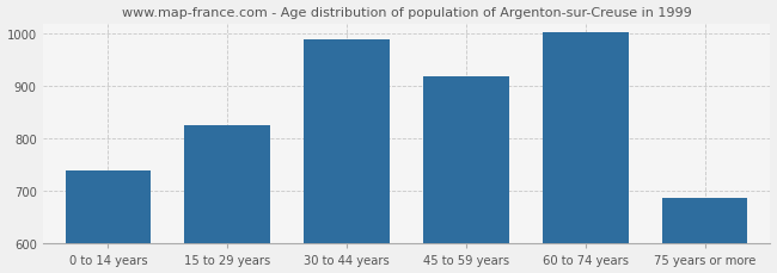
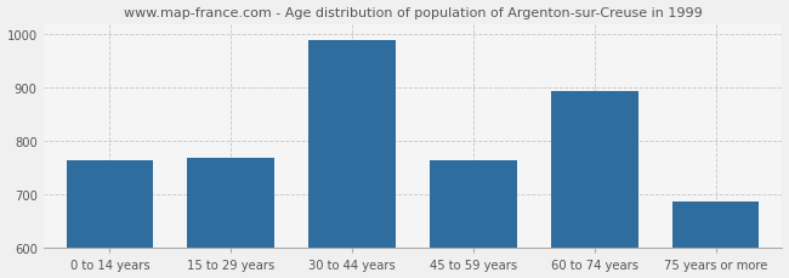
0 to 14 years: 740 -> 765
15 to 29 years: 825 -> 770
45 to 59 years: 918 -> 765
60 to 74 years: 1002 -> 895
